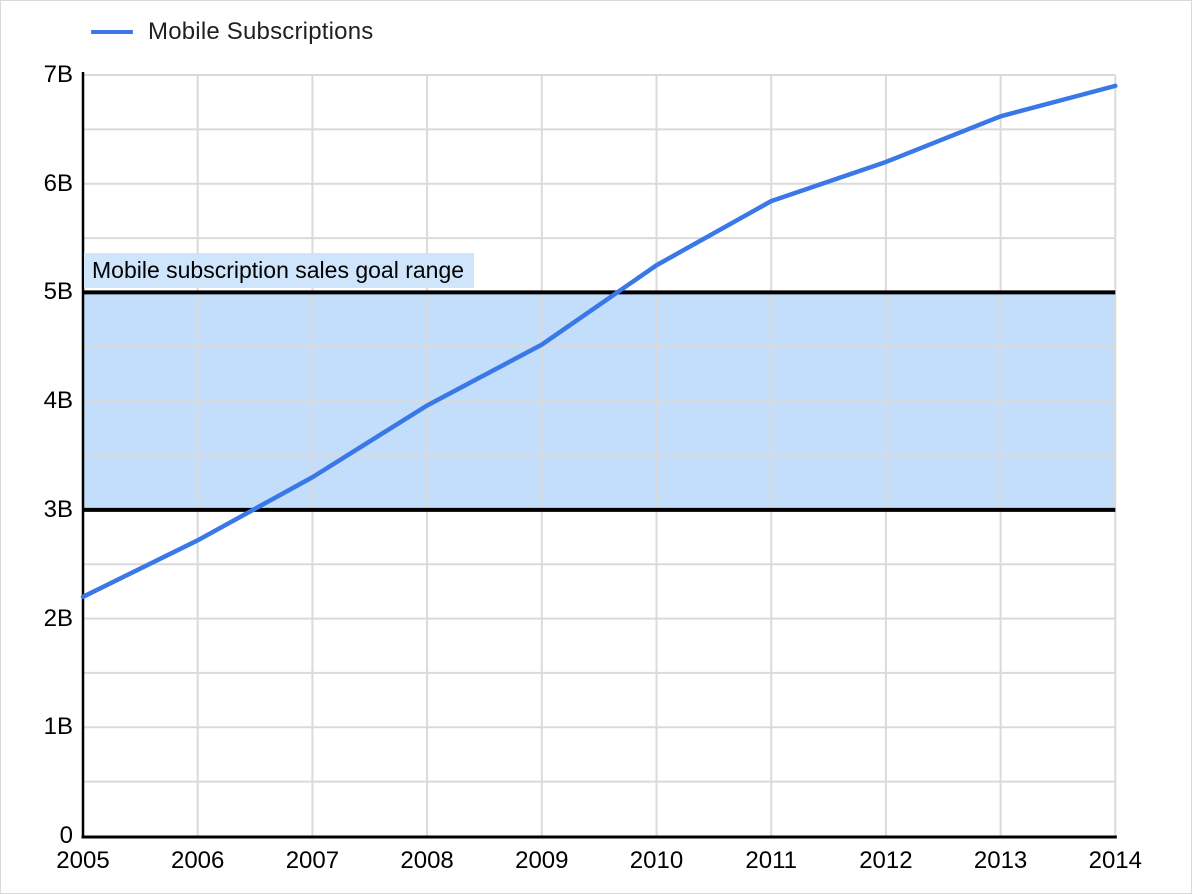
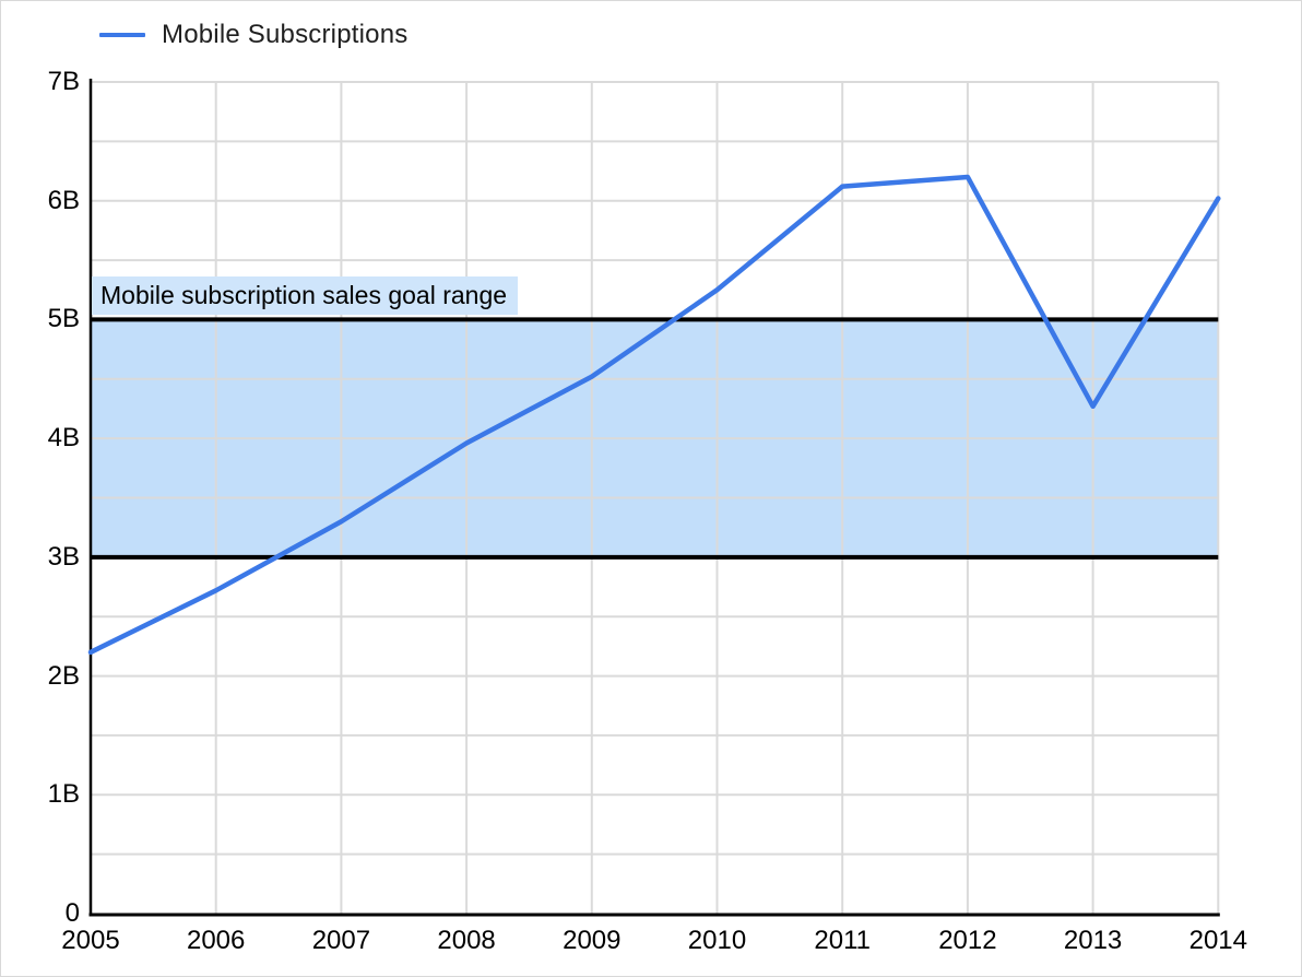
2011: 5.84B -> 6.12B
2013: 6.62B -> 4.27B
2014: 6.90B -> 6.02B
